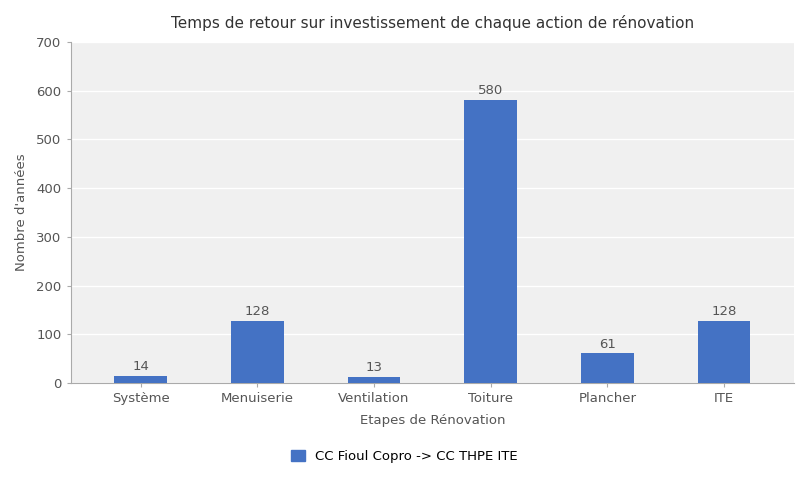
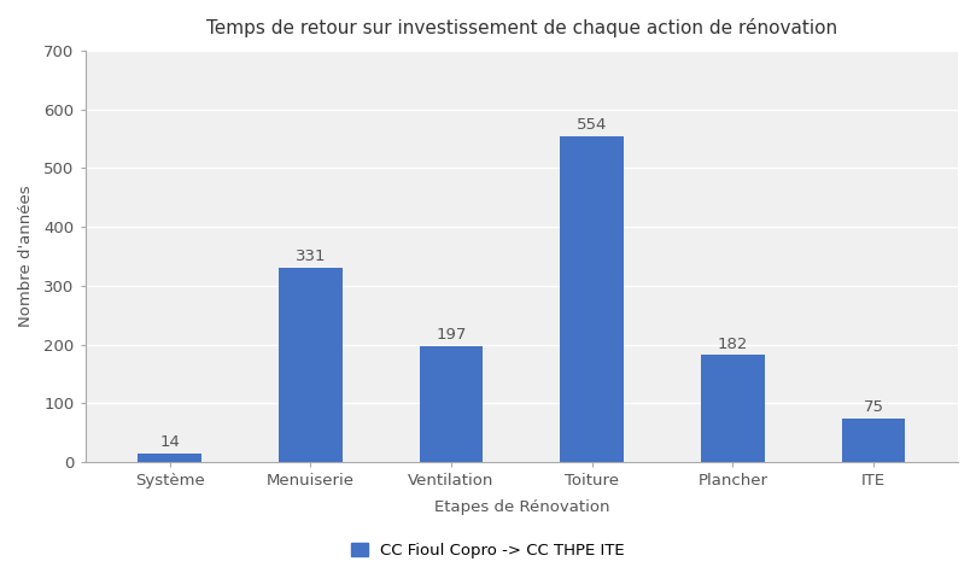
Menuiserie: 128 -> 331
Ventilation: 13 -> 197
Toiture: 580 -> 554
Plancher: 61 -> 182
ITE: 128 -> 75
